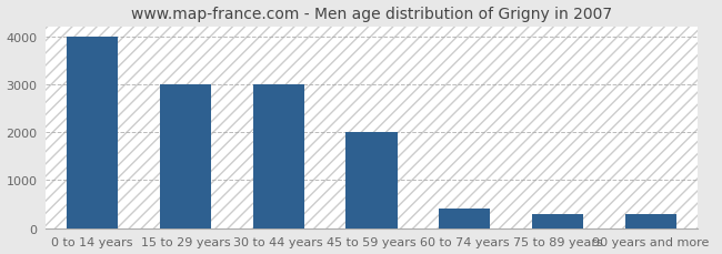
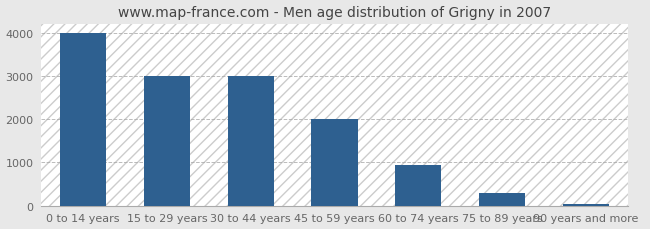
60 to 74 years: 400 -> 950
90 years and more: 300 -> 40
